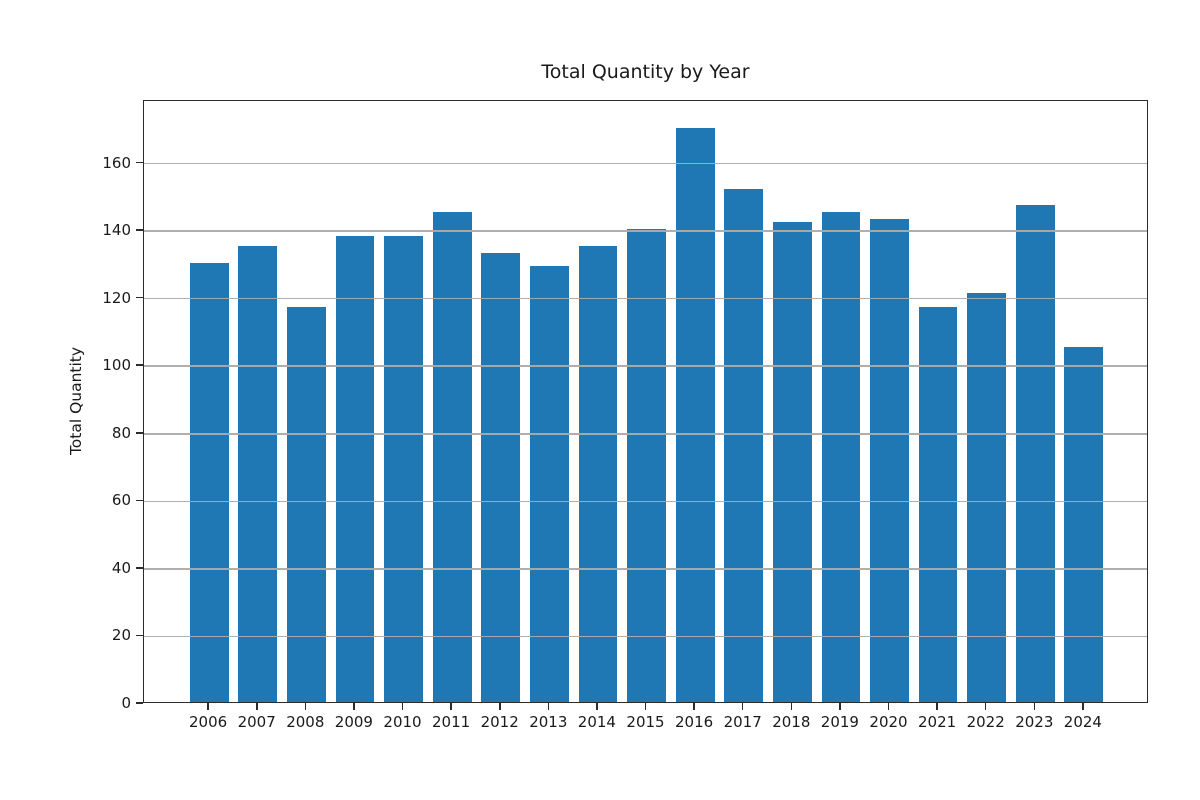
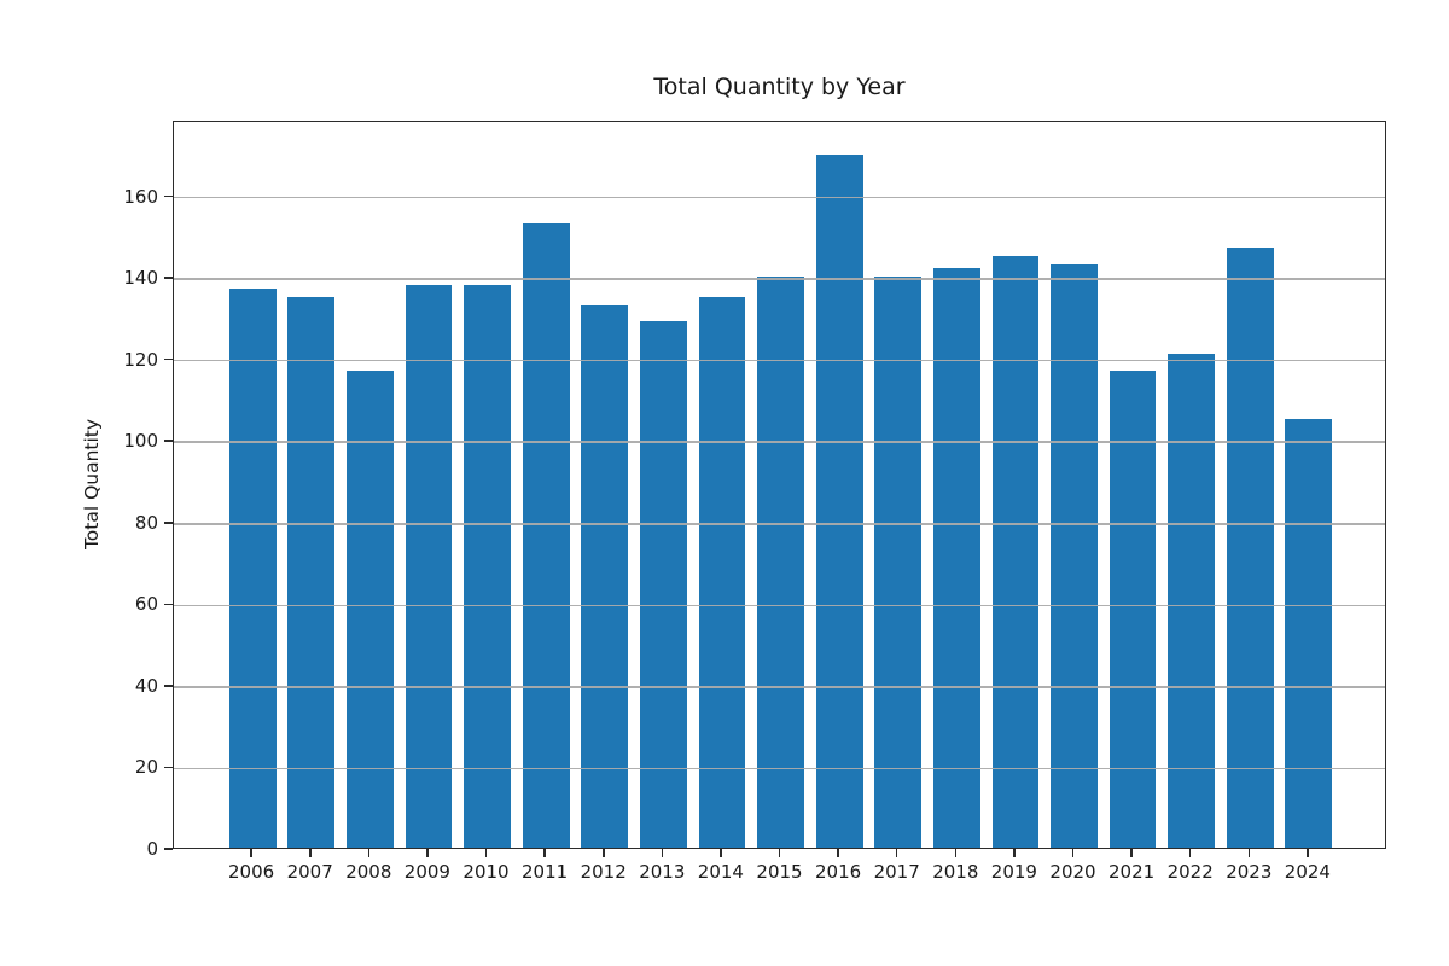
2006: 130 -> 137
2011: 145 -> 153
2017: 152 -> 140
